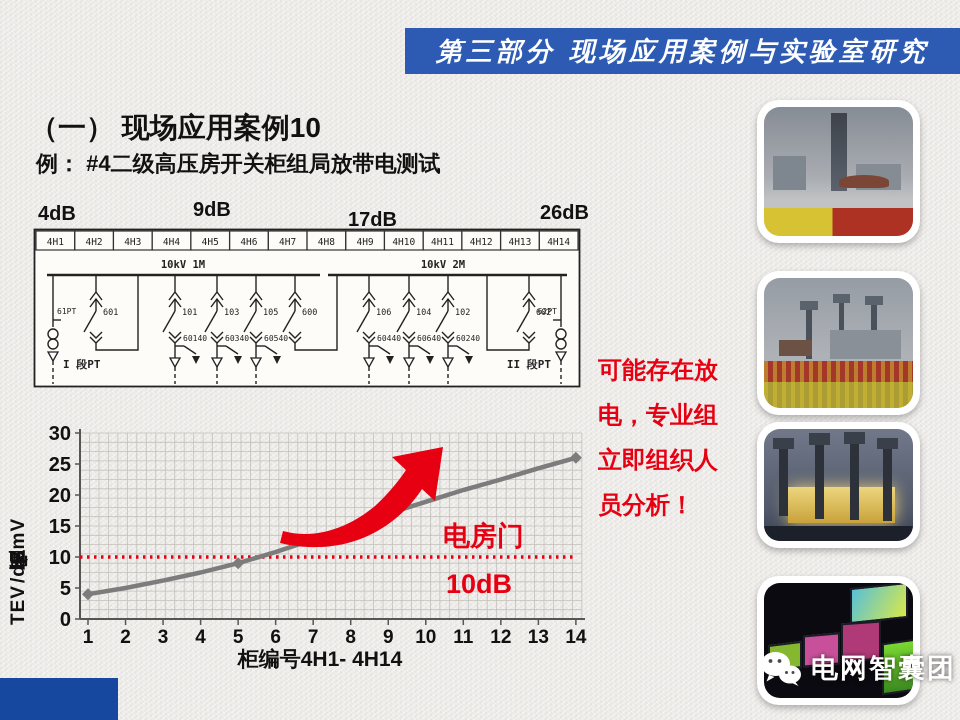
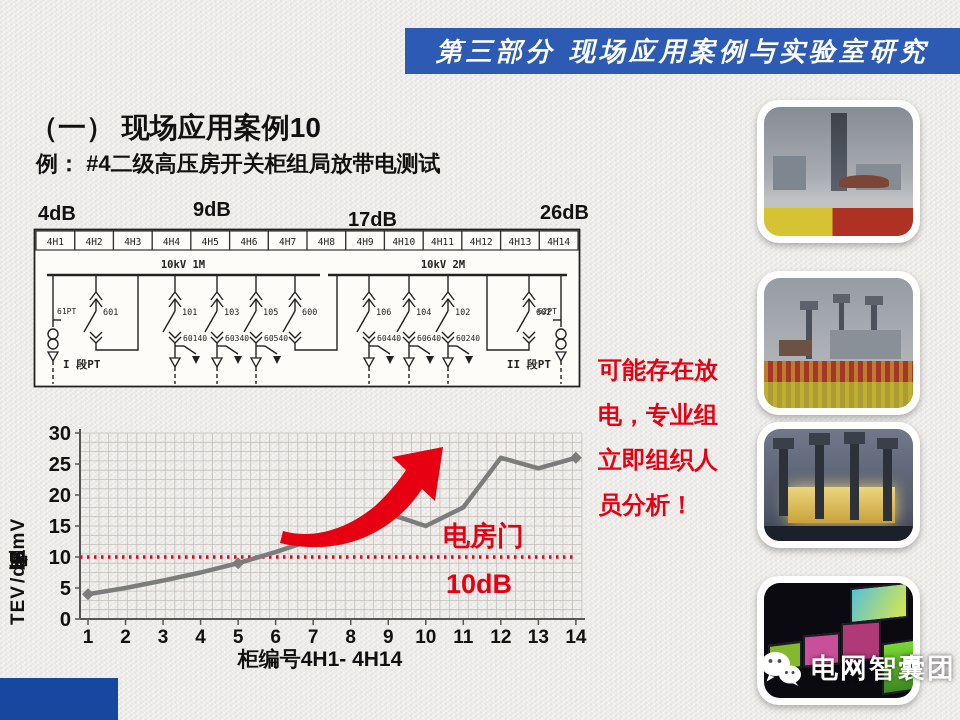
10: 19 -> 15
11: 21 -> 18
12: 22 -> 26
